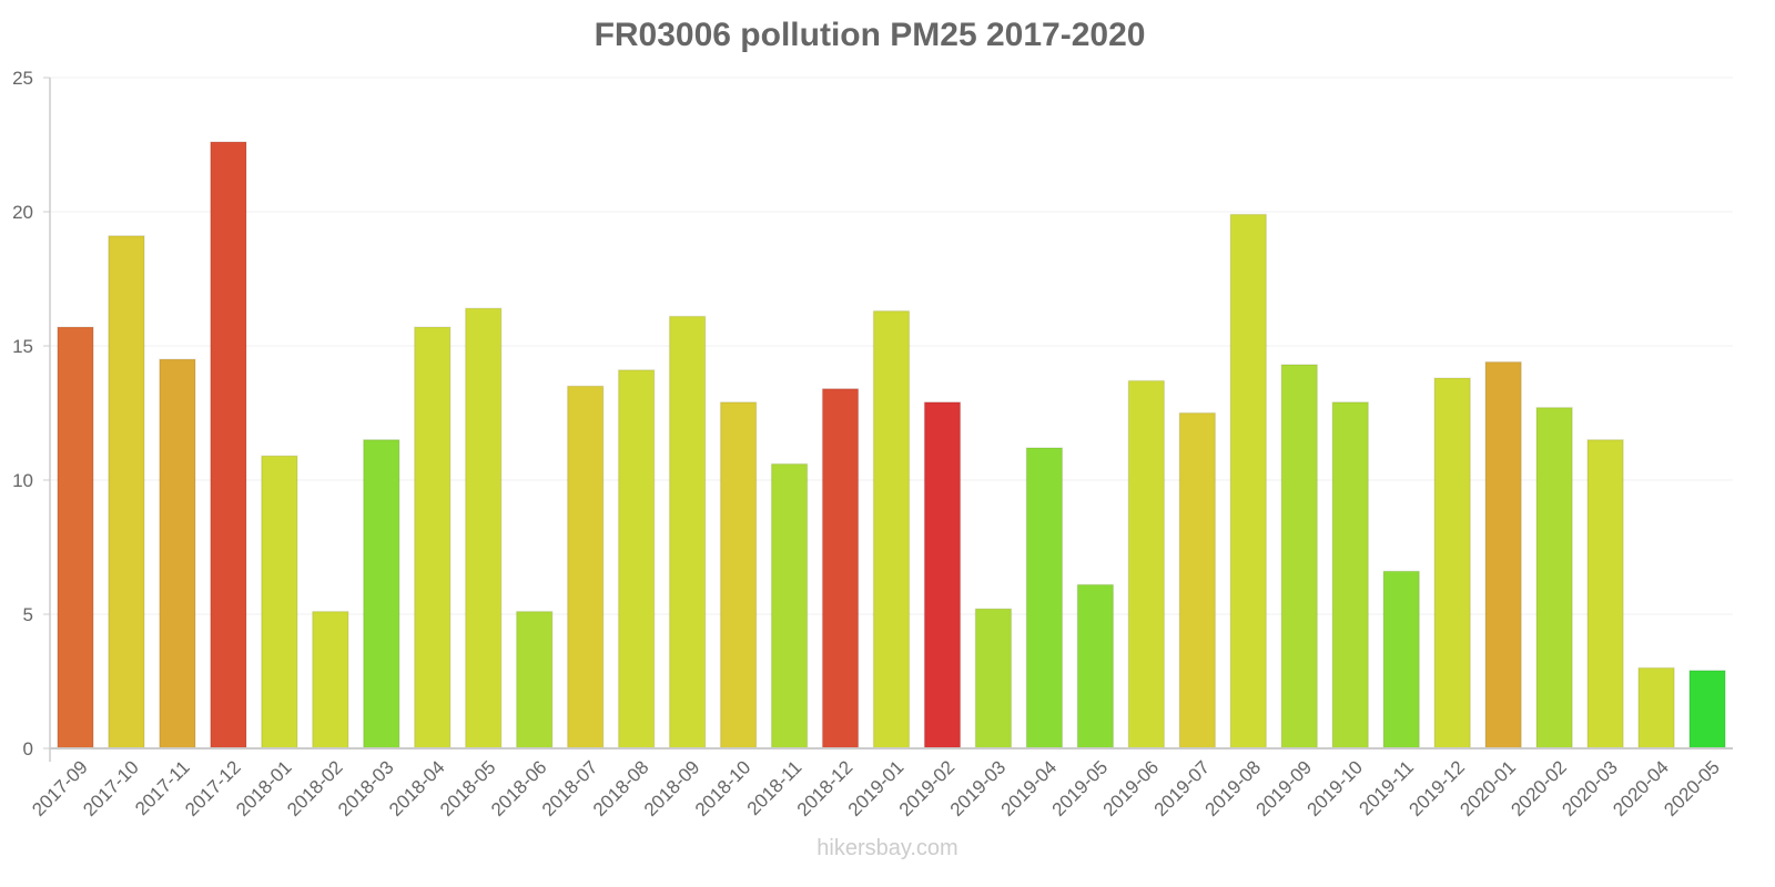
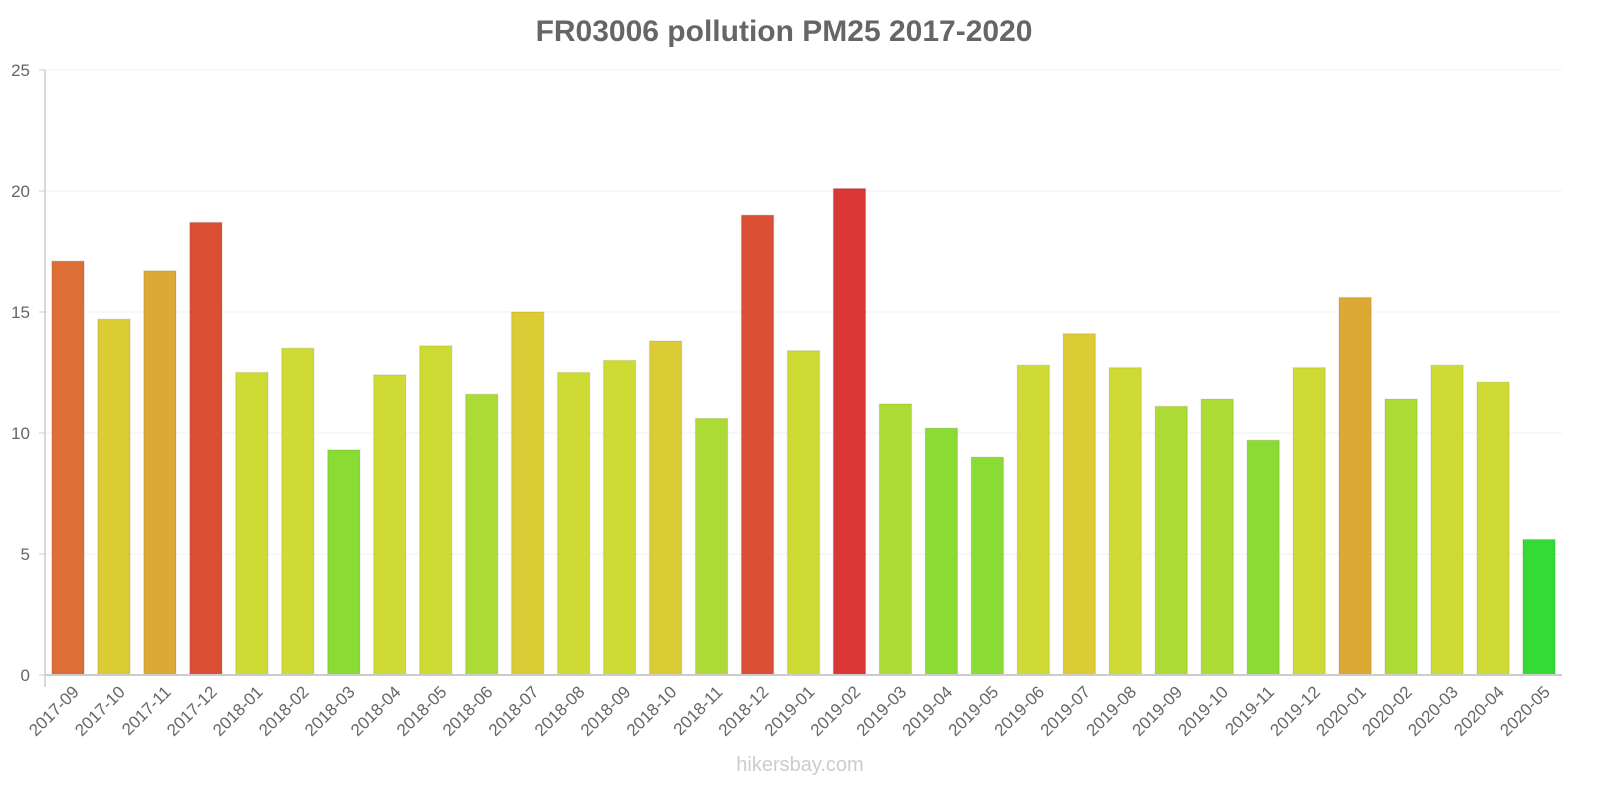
2017-09: 15.7 -> 17.1
2017-10: 19.1 -> 14.7
2017-11: 14.5 -> 16.7
2017-12: 22.6 -> 18.7
2018-01: 10.9 -> 12.5
2018-02: 5.1 -> 13.5
2018-03: 11.5 -> 9.3
2018-04: 15.7 -> 12.4
2018-05: 16.4 -> 13.6
2018-06: 5.1 -> 11.6
2018-07: 13.5 -> 15.0
2018-08: 14.1 -> 12.5
2018-09: 16.1 -> 13.0
2018-10: 12.9 -> 13.8
2018-12: 13.4 -> 19.0
2019-01: 16.3 -> 13.4
2019-02: 12.9 -> 20.1
2019-03: 5.2 -> 11.2
2019-04: 11.2 -> 10.2
2019-05: 6.1 -> 9.0
2019-06: 13.7 -> 12.8
2019-07: 12.5 -> 14.1
2019-08: 19.9 -> 12.7
2019-09: 14.3 -> 11.1
2019-10: 12.9 -> 11.4
2019-11: 6.6 -> 9.7
2019-12: 13.8 -> 12.7
2020-01: 14.4 -> 15.6
2020-02: 12.7 -> 11.4
2020-03: 11.5 -> 12.8
2020-04: 3.0 -> 12.1
2020-05: 2.9 -> 5.6
